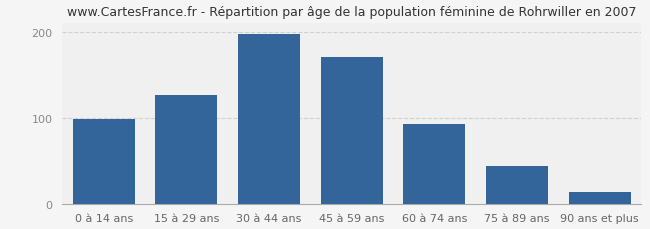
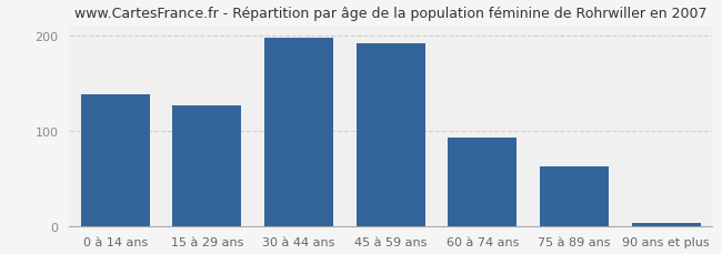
0 à 14 ans: 98 -> 138
45 à 59 ans: 170 -> 191
75 à 89 ans: 44 -> 62
90 ans et plus: 14 -> 3
